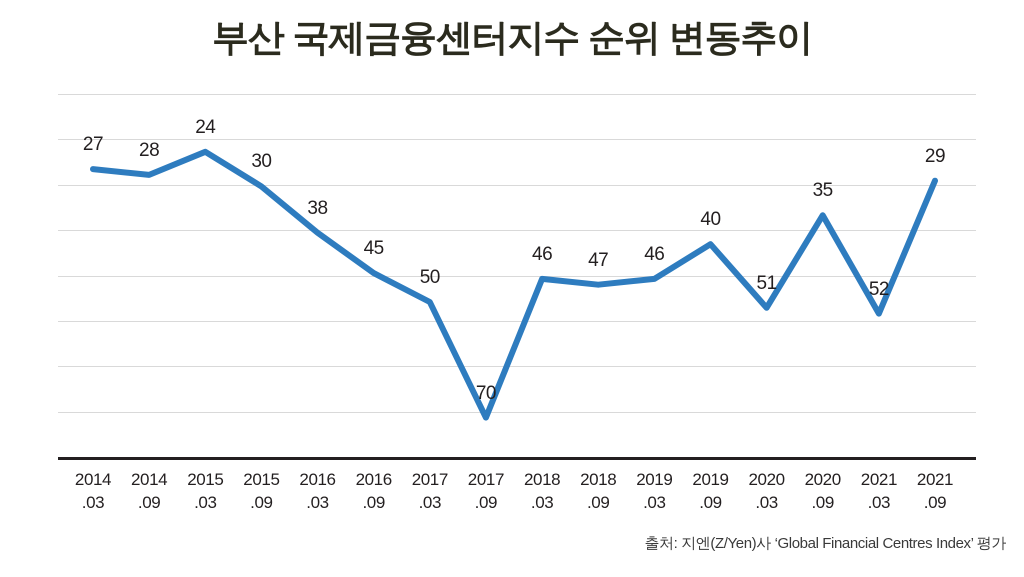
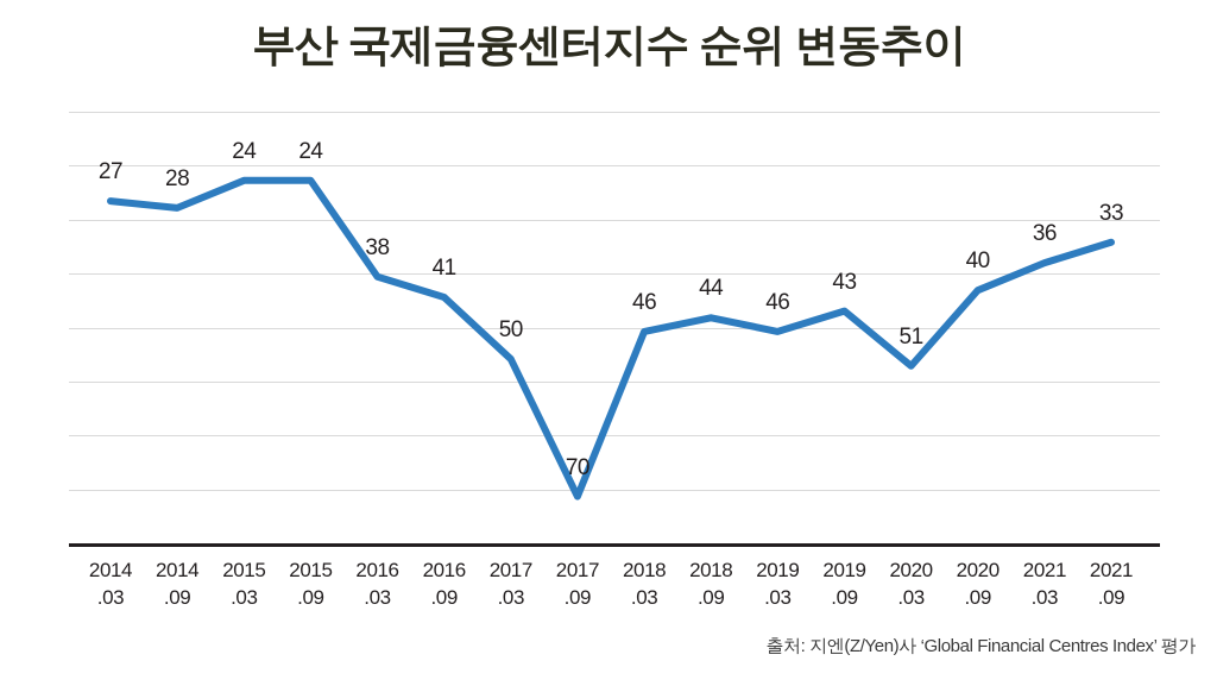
2015.09: 30 -> 24
2016.09: 45 -> 41
2018.09: 47 -> 44
2019.09: 40 -> 43
2020.09: 35 -> 40
2021.03: 52 -> 36
2021.09: 29 -> 33
